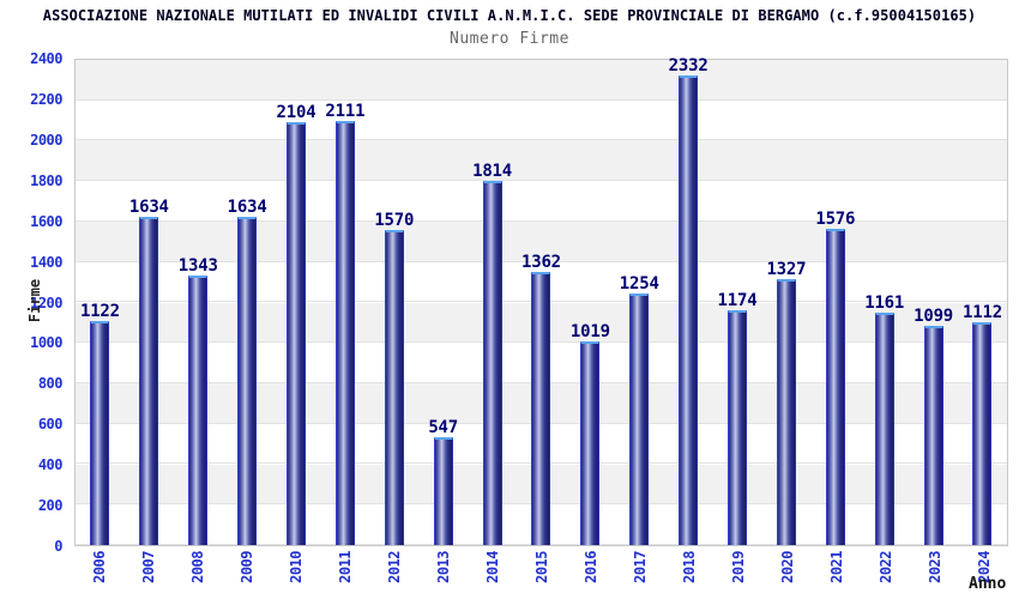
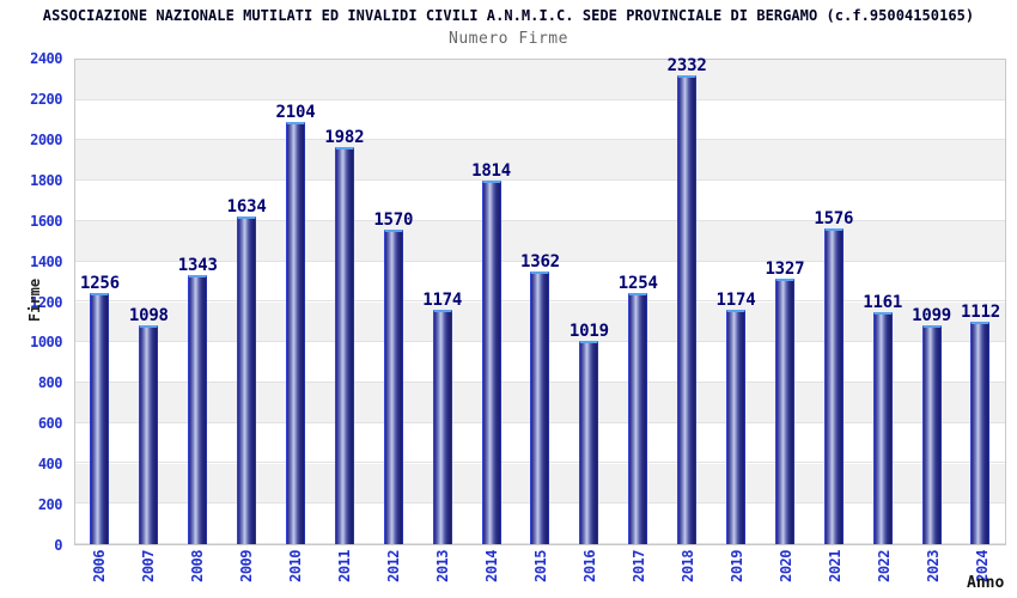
2006: 1122 -> 1256
2007: 1634 -> 1098
2011: 2111 -> 1982
2013: 547 -> 1174
